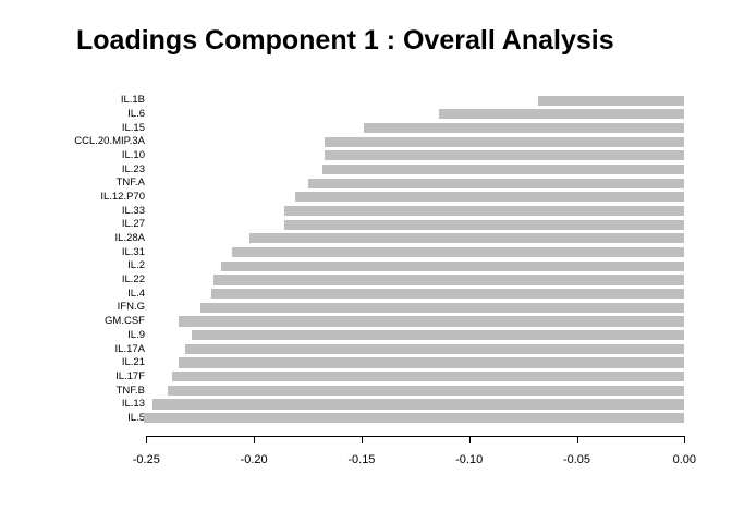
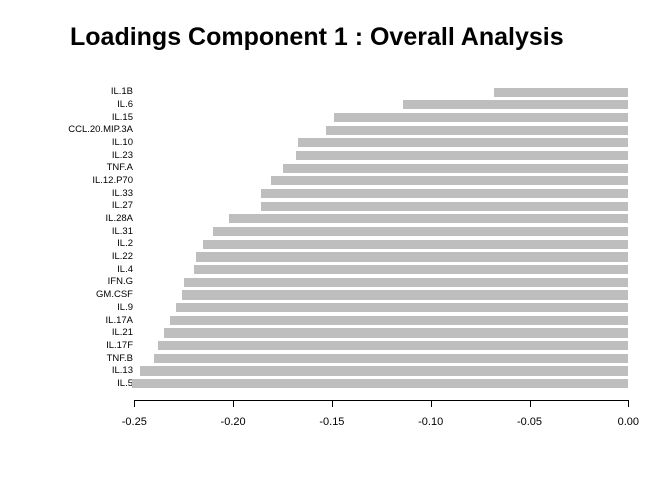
CCL.20.MIP.3A: -0.167 -> -0.153
GM.CSF: -0.235 -> -0.226
